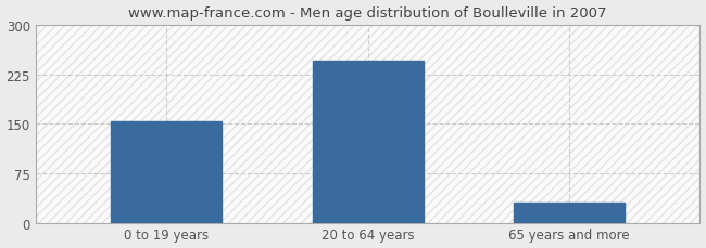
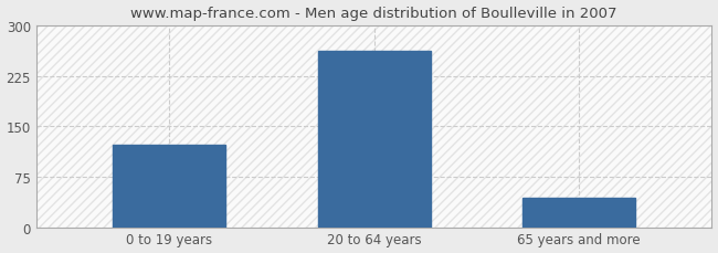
0 to 19 years: 153 -> 122
20 to 64 years: 245 -> 262
65 years and more: 30 -> 44
